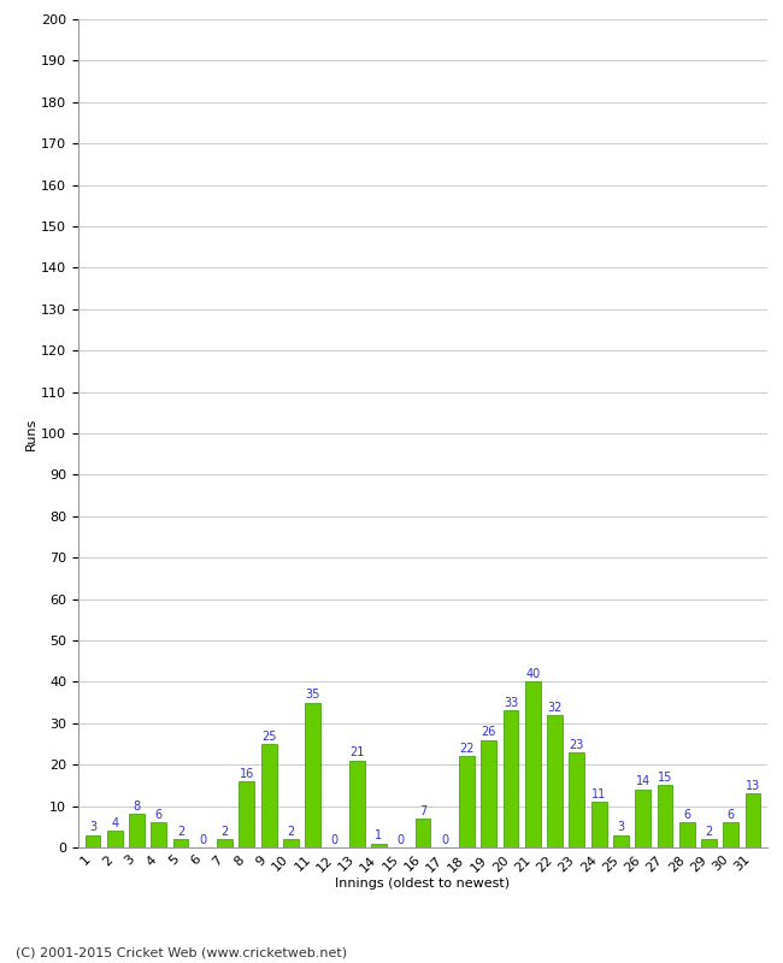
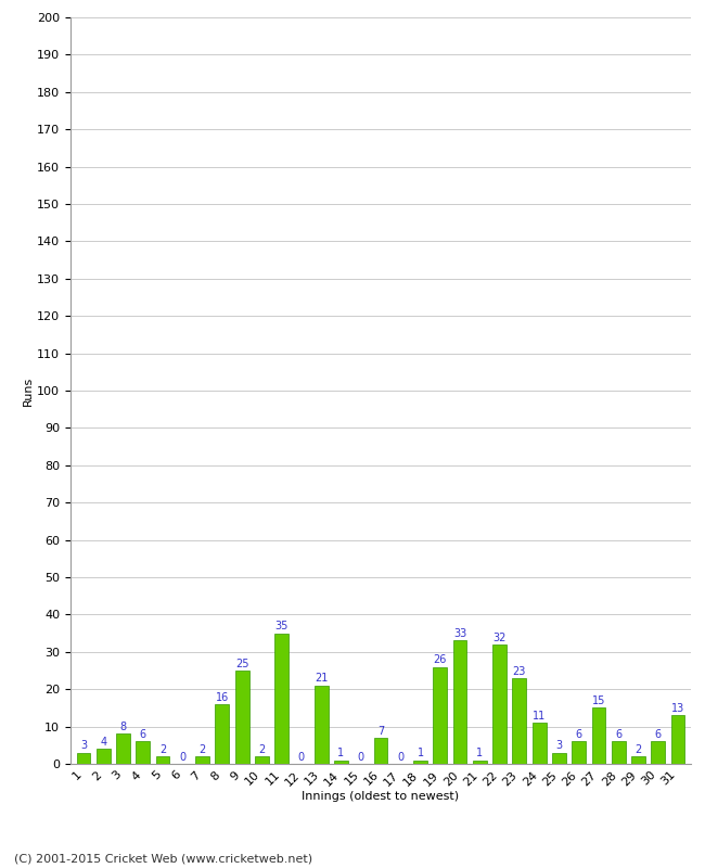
18: 22 -> 1
21: 40 -> 1
26: 14 -> 6
